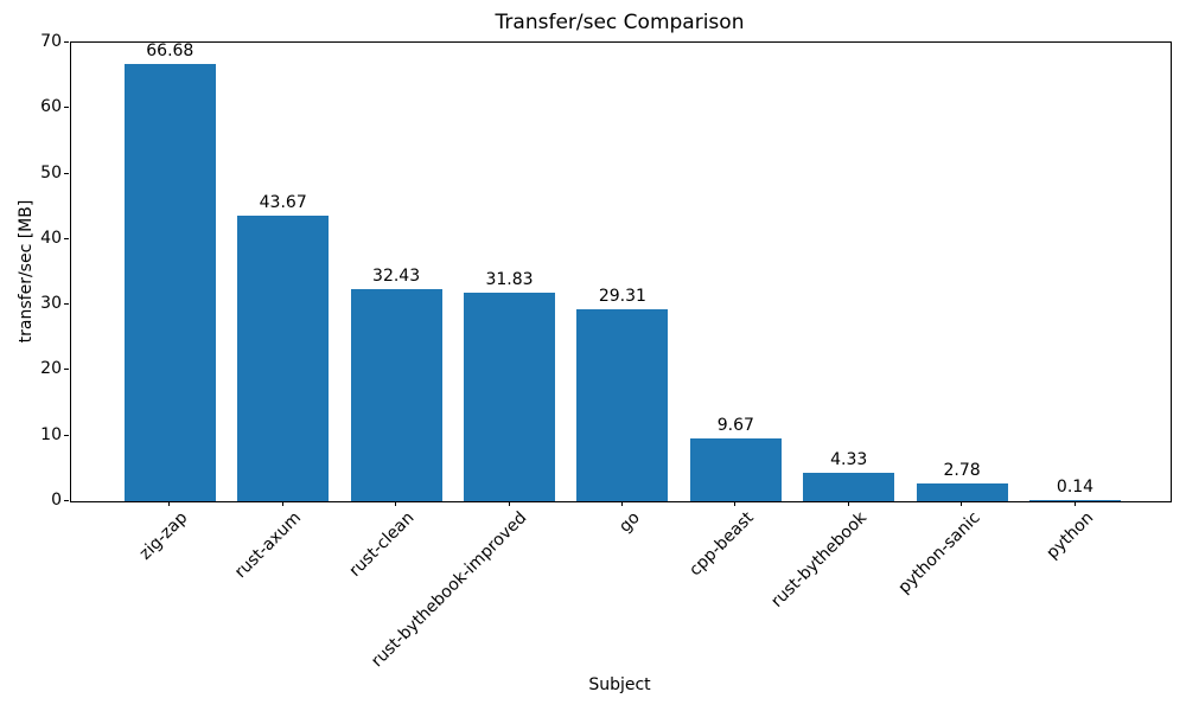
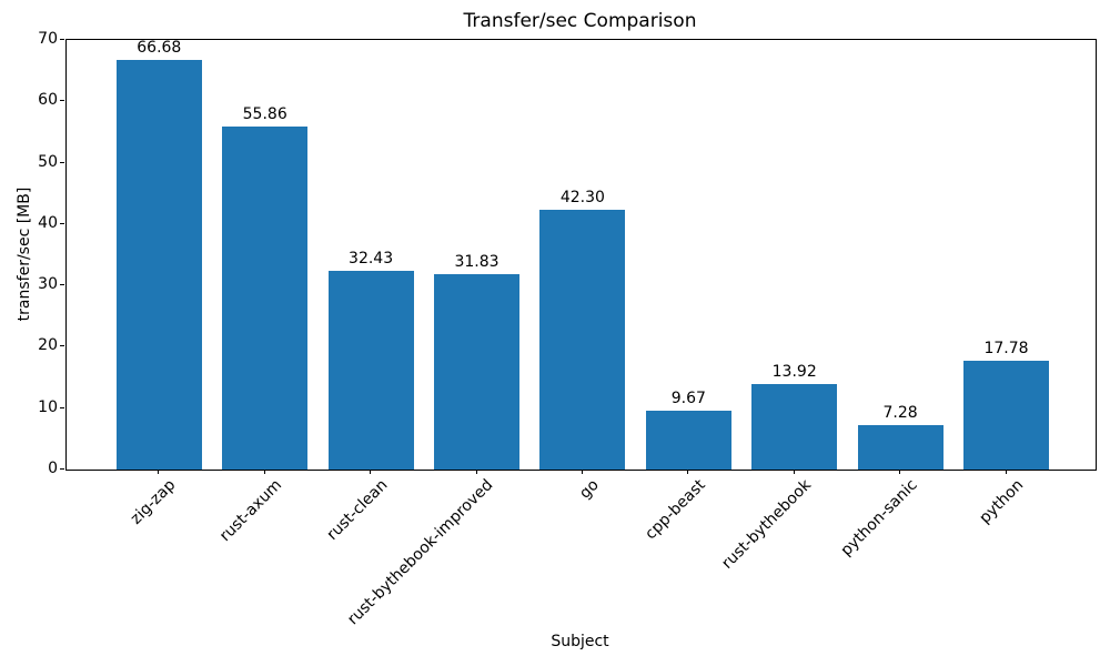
rust-axum: 43.67 -> 55.86
go: 29.31 -> 42.30
rust-bythebook: 4.33 -> 13.92
python-sanic: 2.78 -> 7.28
python: 0.14 -> 17.78
